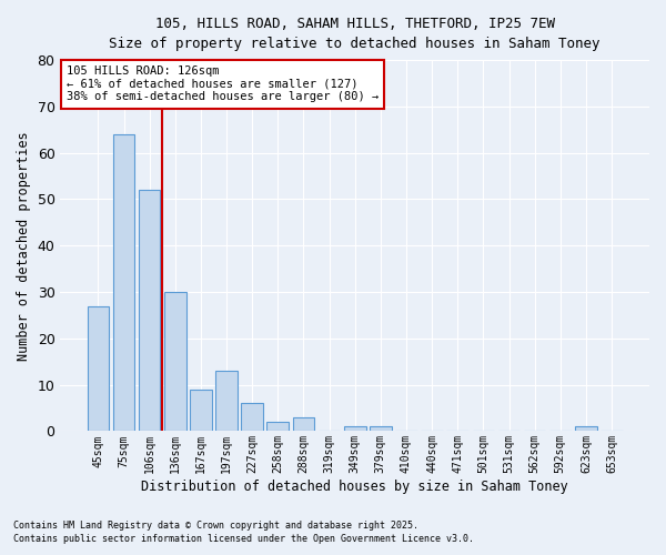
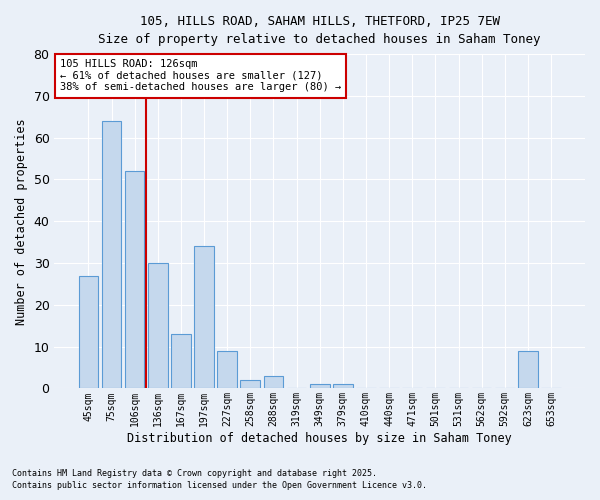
167sqm: 9 -> 13
197sqm: 13 -> 34
227sqm: 6 -> 9
623sqm: 1 -> 9
